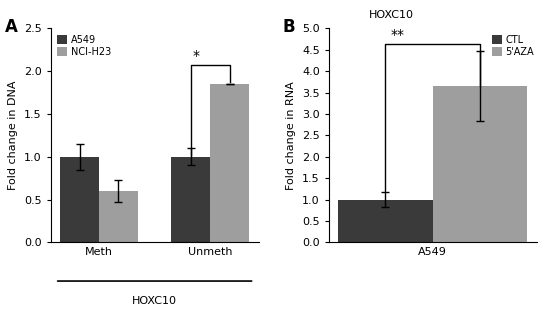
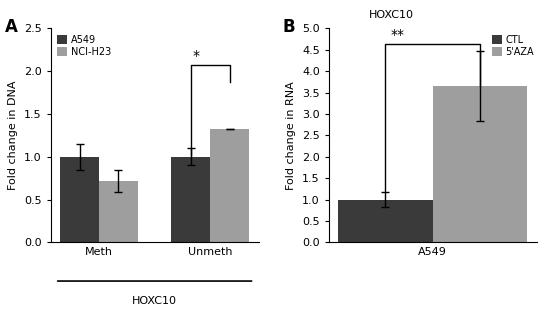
NCI-H23/Meth: 0.60 -> 0.72
NCI-H23/Unmeth: 1.85 -> 1.32
